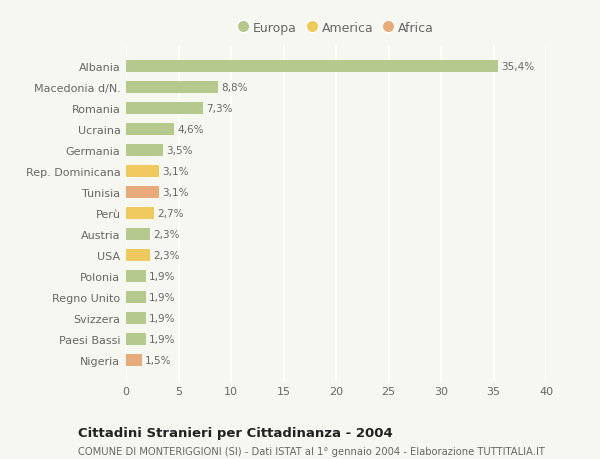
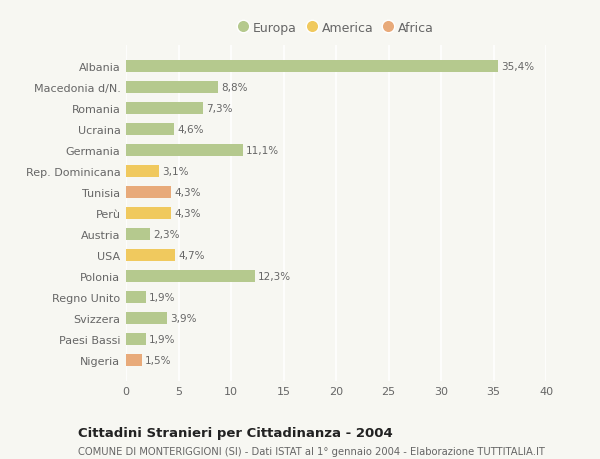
Germania: 3,5% -> 11,1%
Tunisia: 3,1% -> 4,3%
Perù: 2,7% -> 4,3%
USA: 2,3% -> 4,7%
Polonia: 1,9% -> 12,3%
Svizzera: 1,9% -> 3,9%
